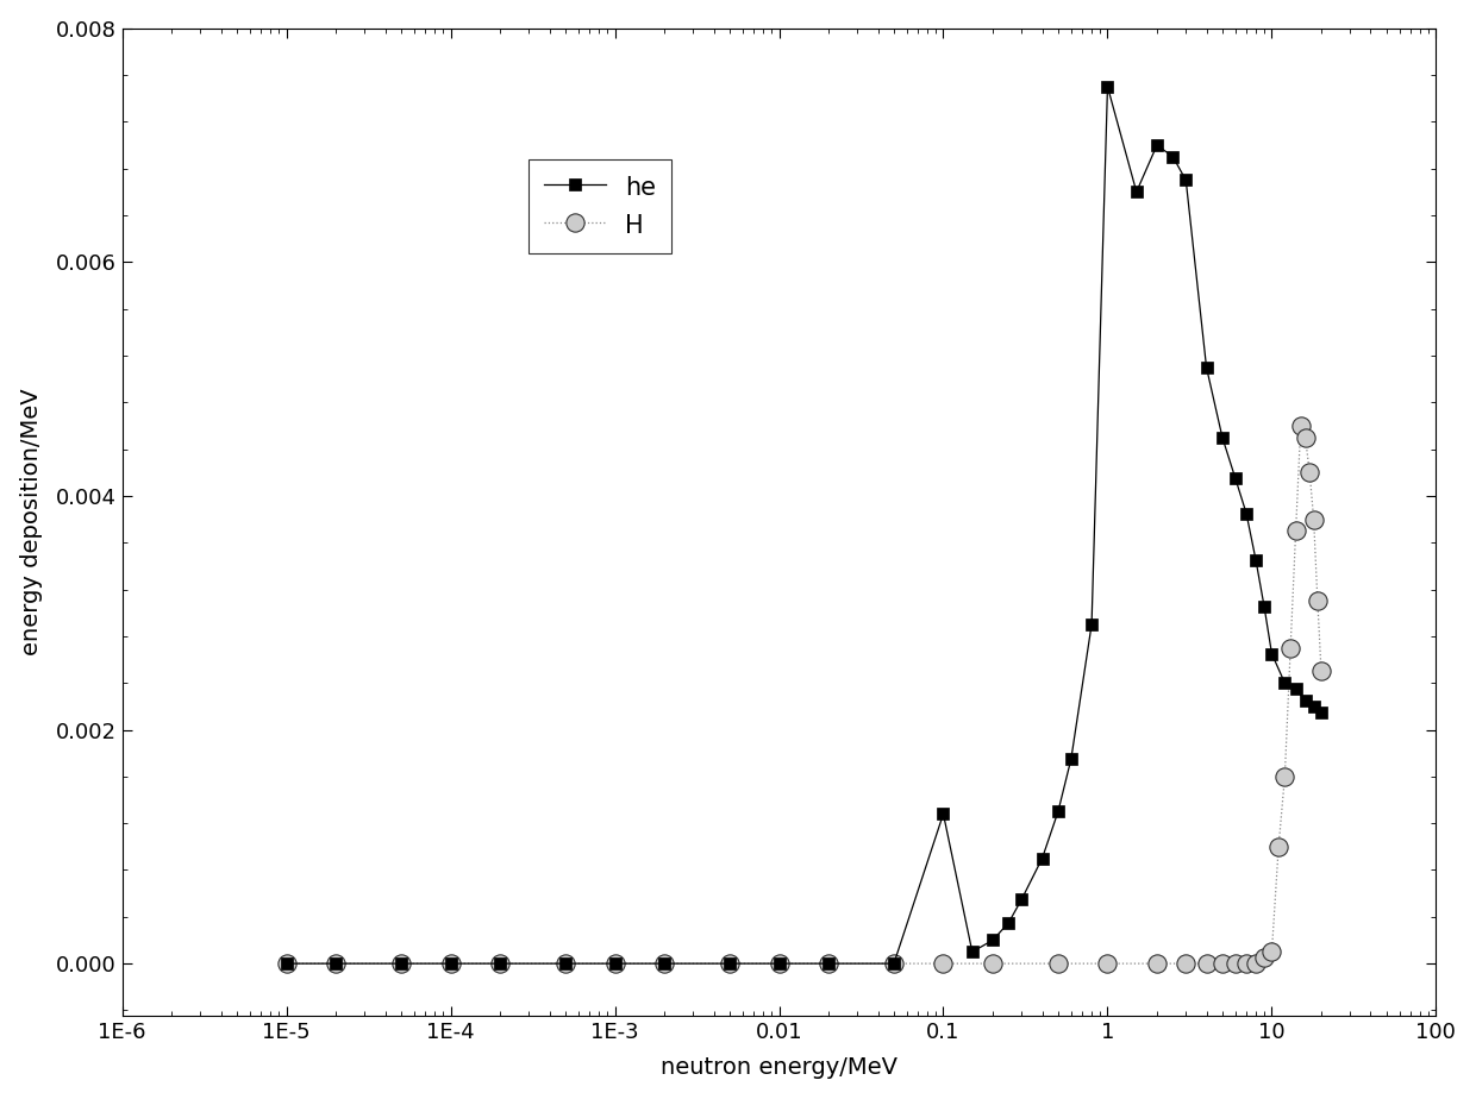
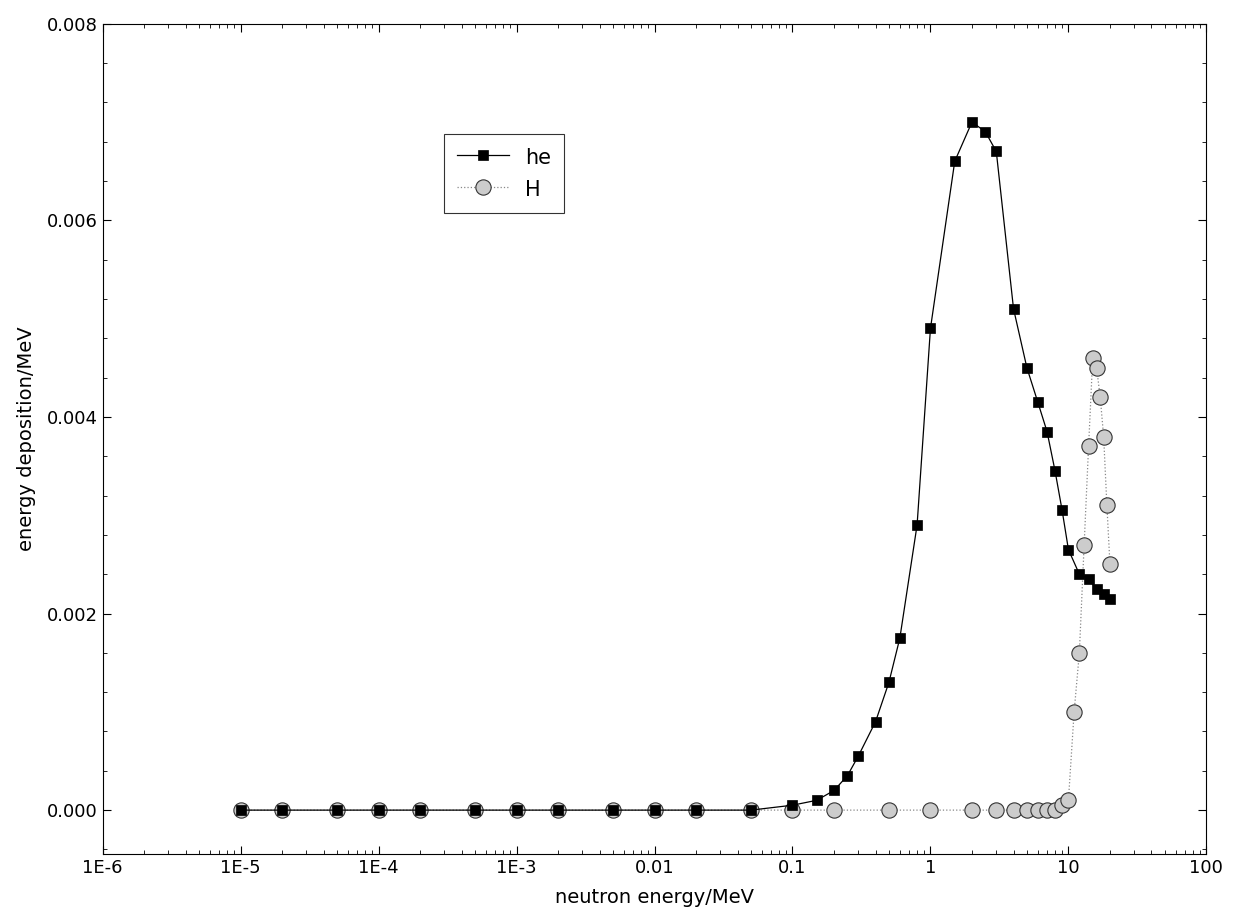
he/0.1: 0.00128 -> 0.00005
he/1: 0.00750 -> 0.00490
